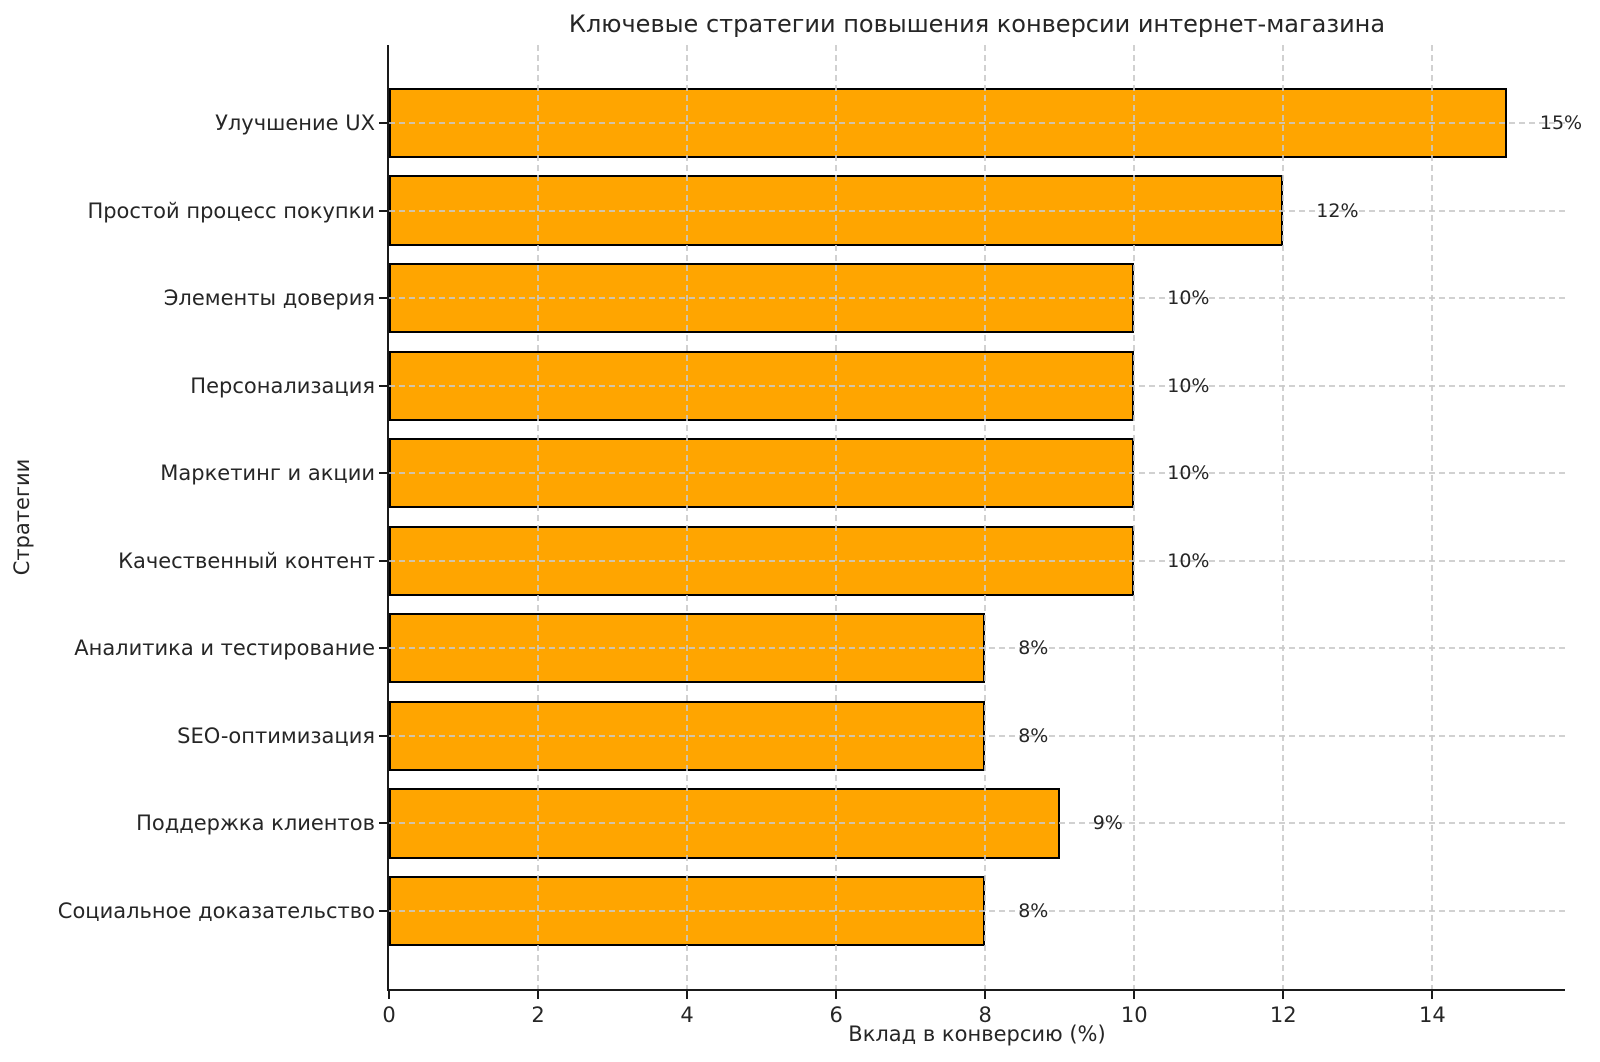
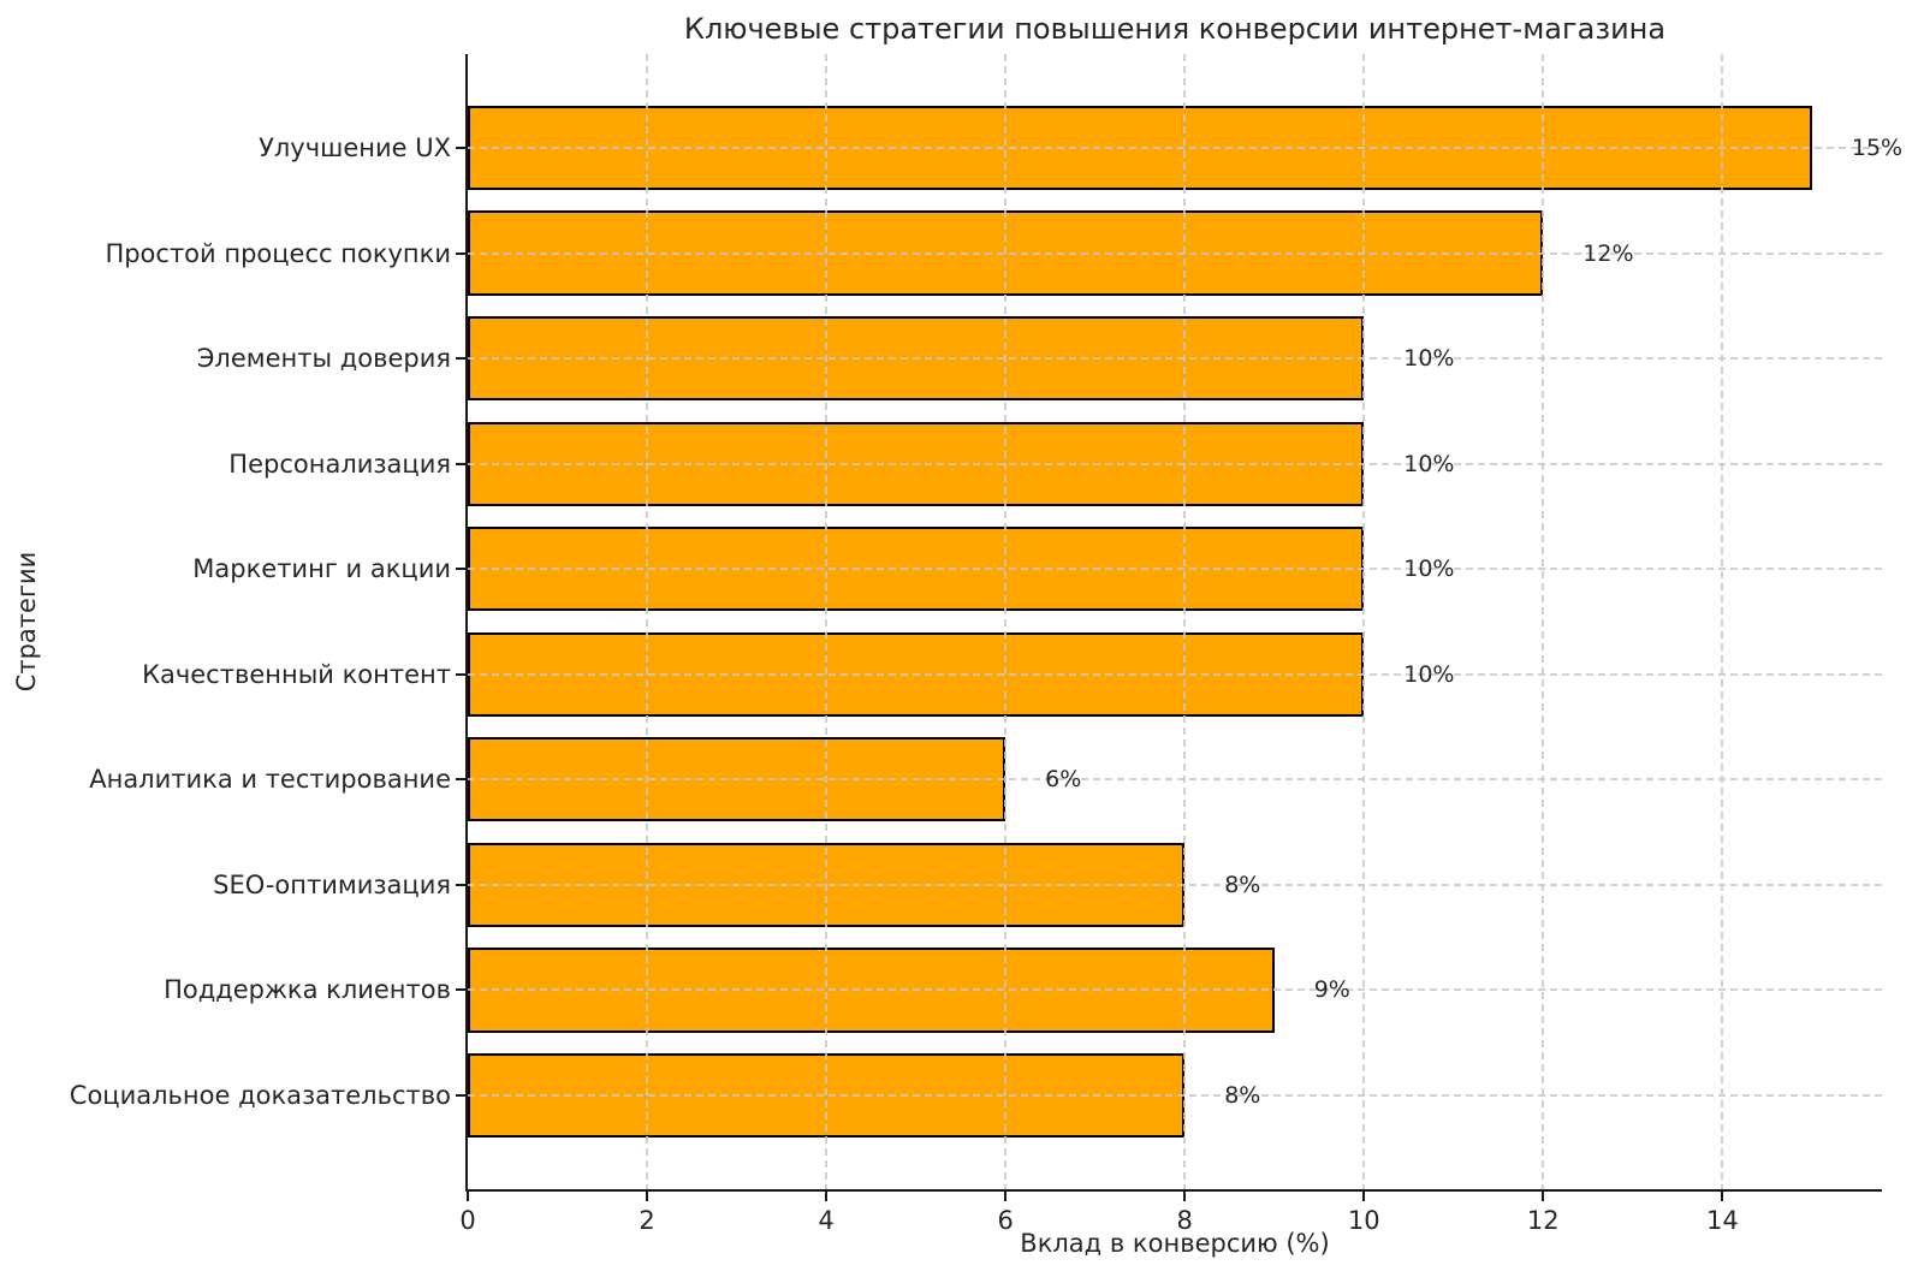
Аналитика и тестирование: 8% -> 6%
